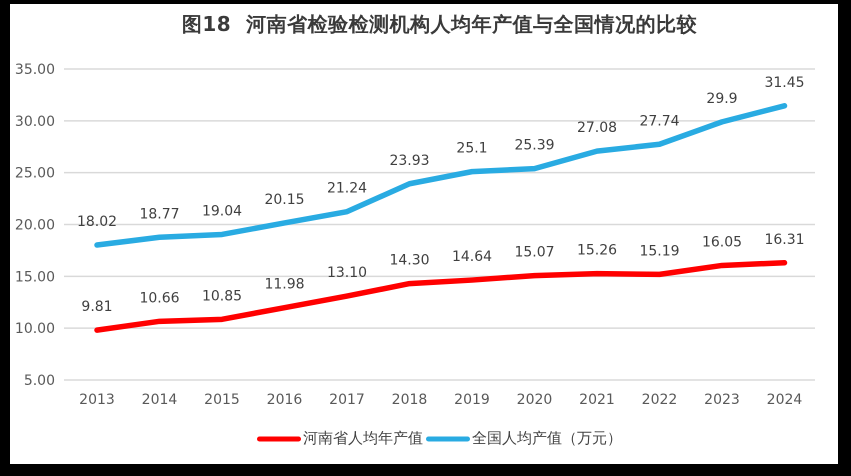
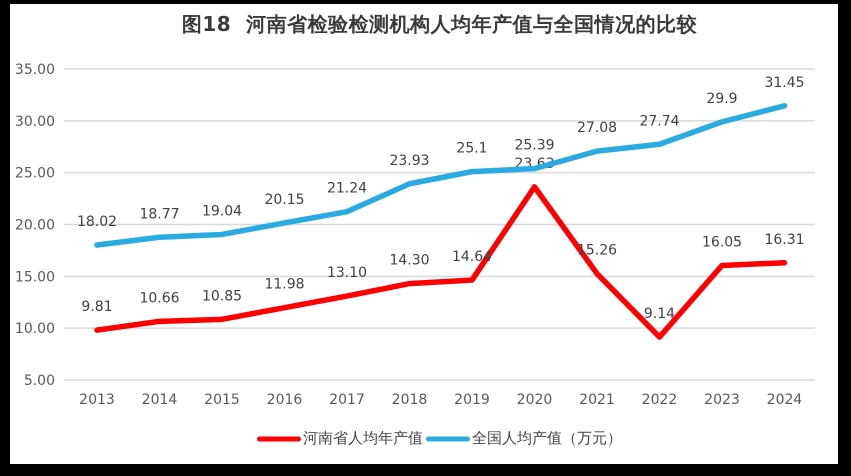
河南省人均年产值/2020: 15.07 -> 23.63
河南省人均年产值/2022: 15.19 -> 9.14
